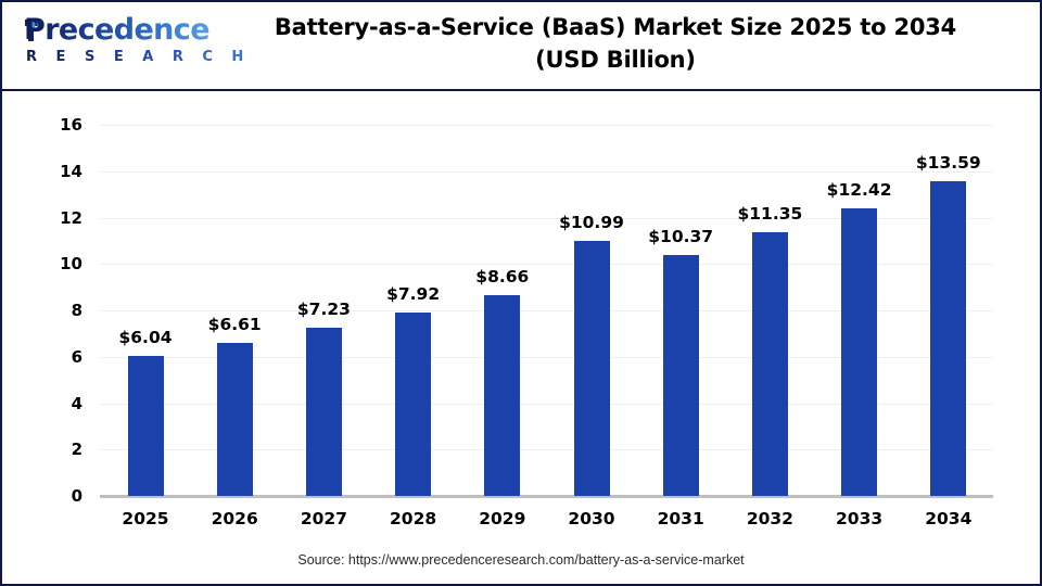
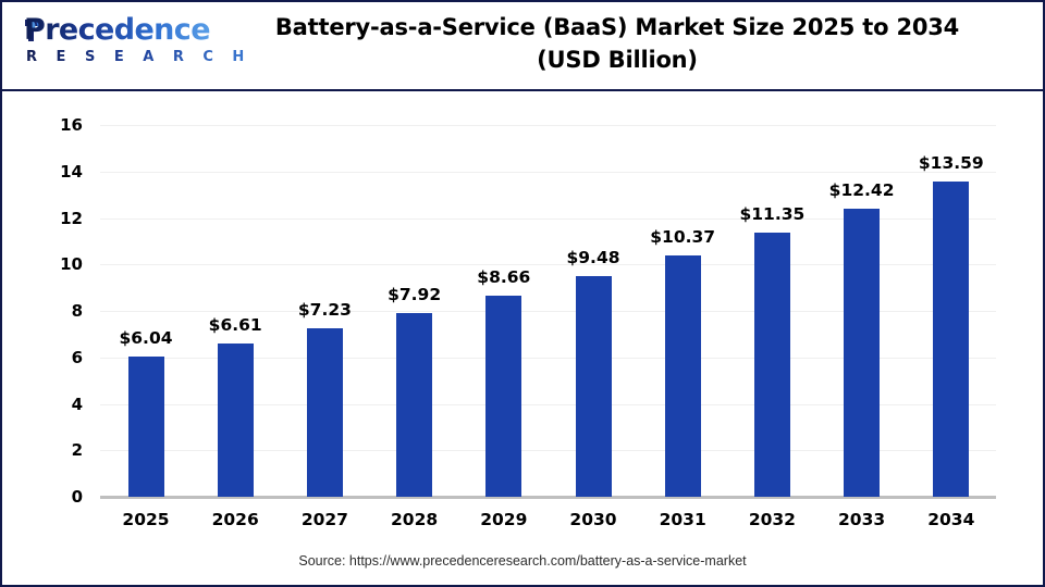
2030: $10.99 -> $9.48
